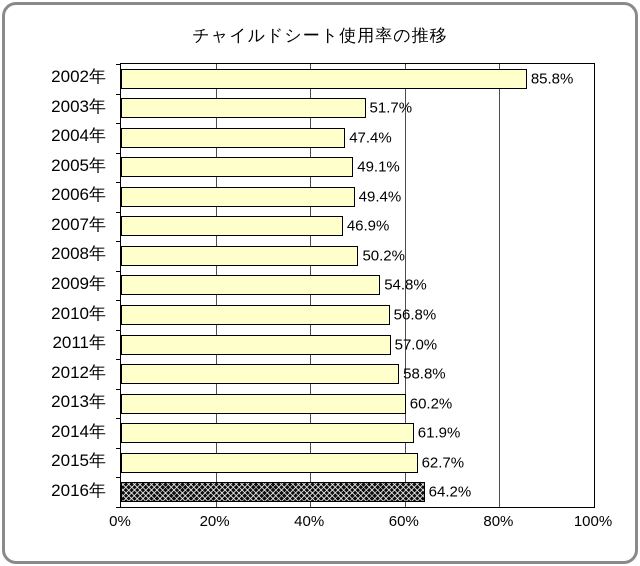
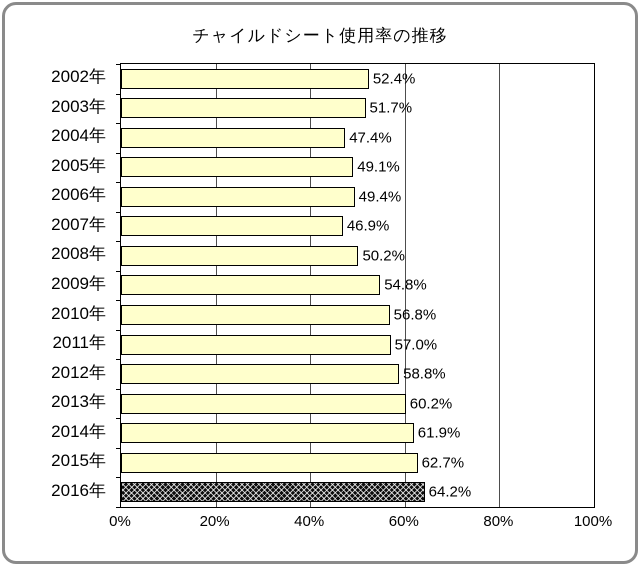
2002年: 85.8% -> 52.4%
